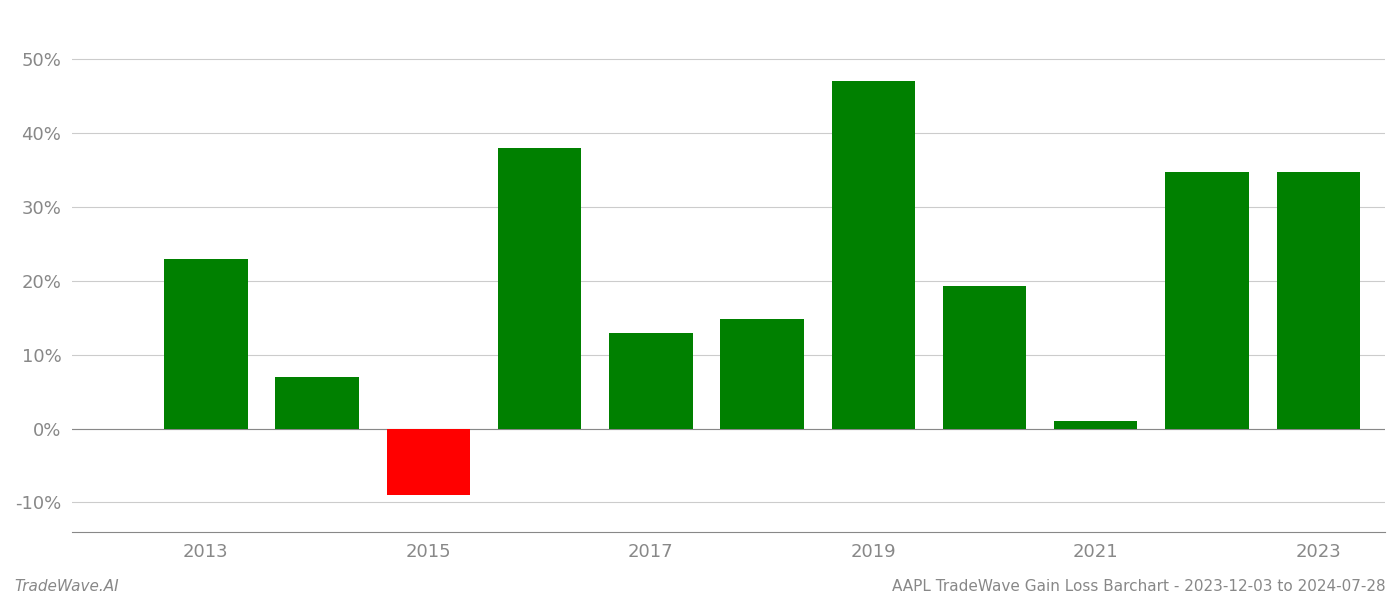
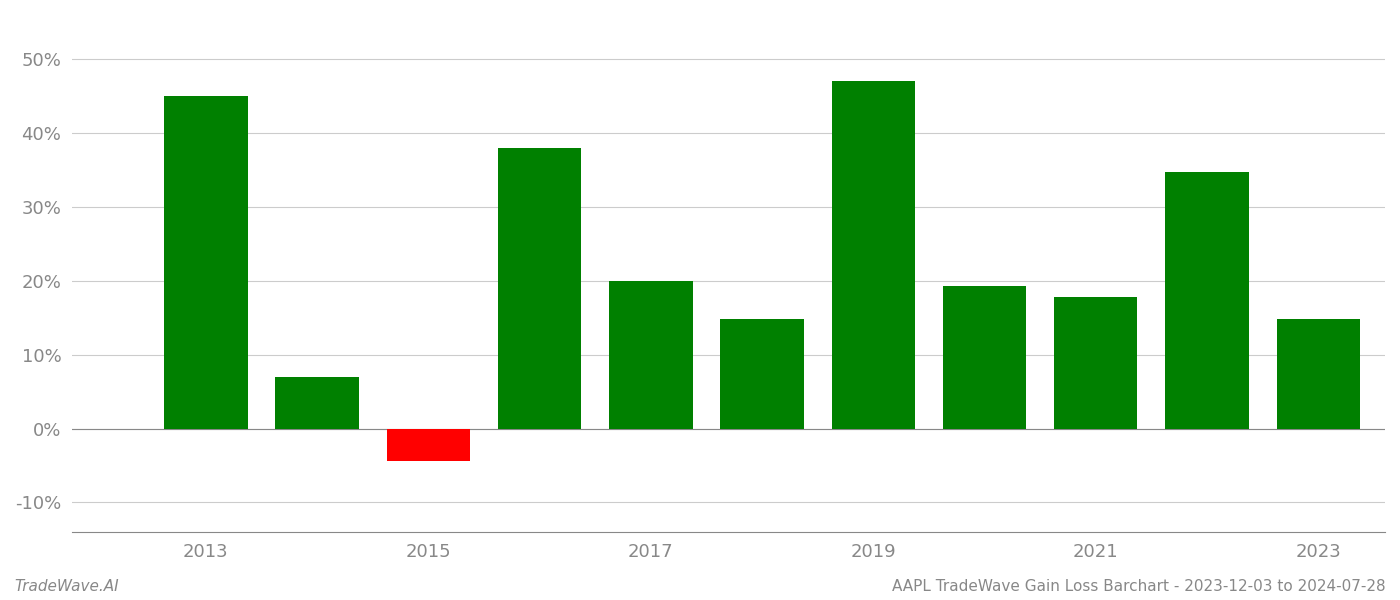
2013: 23.0% -> 45.0%
2015: -9.0% -> -4.4%
2017: 13.0% -> 20.0%
2021: 1.0% -> 17.8%
2023: 34.8% -> 14.8%
